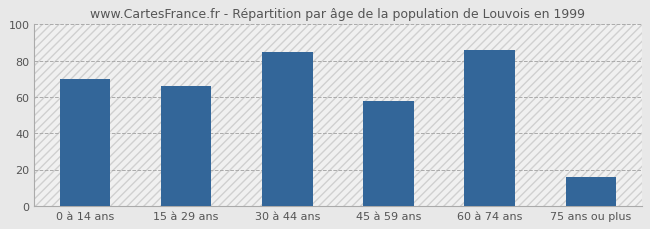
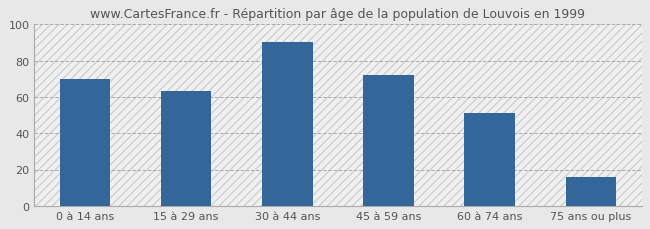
15 à 29 ans: 66 -> 63
30 à 44 ans: 85 -> 90
45 à 59 ans: 58 -> 72
60 à 74 ans: 86 -> 51
